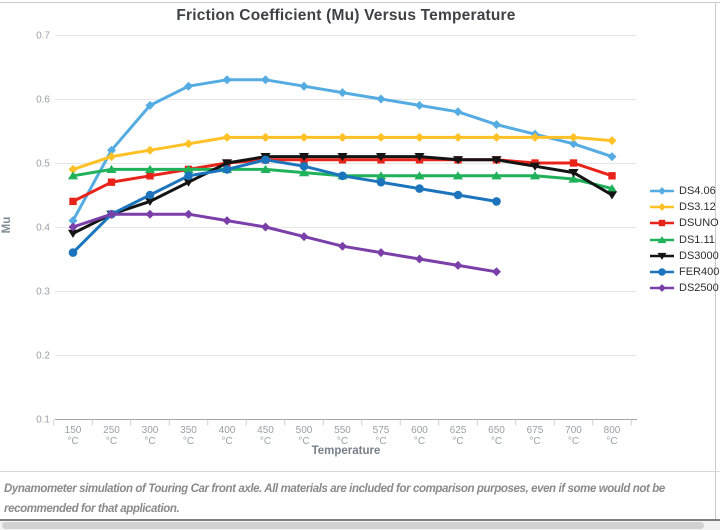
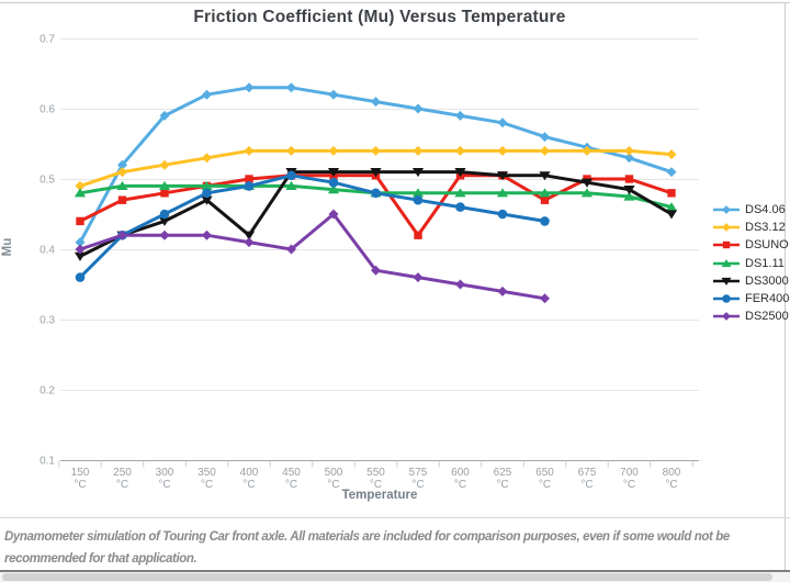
DS3000/400: 0.50 -> 0.42
DS2500/500: 0.39 -> 0.45
DSUNO/575: 0.51 -> 0.42
DSUNO/650: 0.51 -> 0.47
